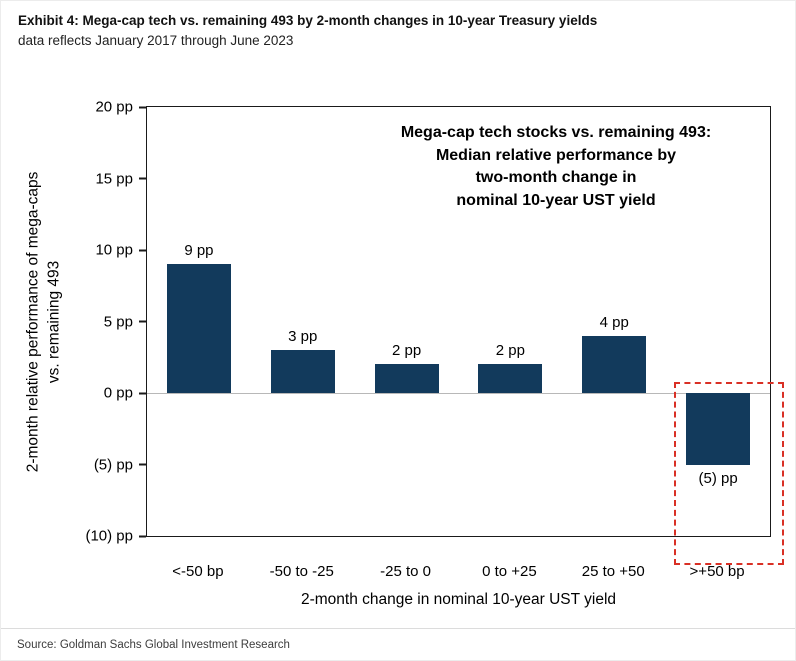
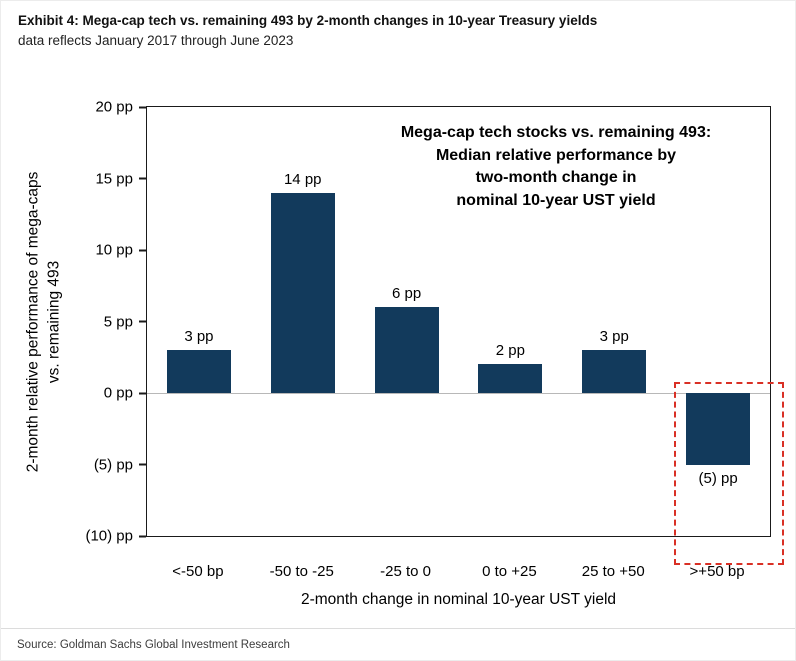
<-50 bp: 9 -> 3
-50 to -25: 3 -> 14
-25 to 0: 2 -> 6
25 to +50: 4 -> 3
